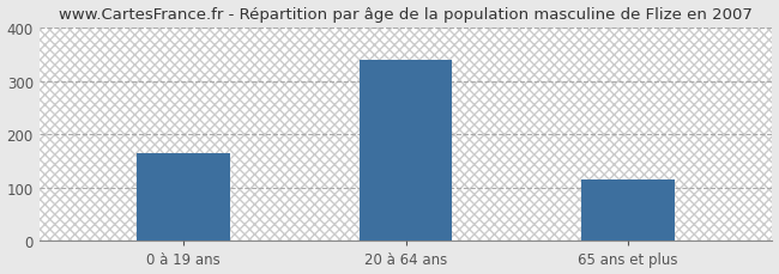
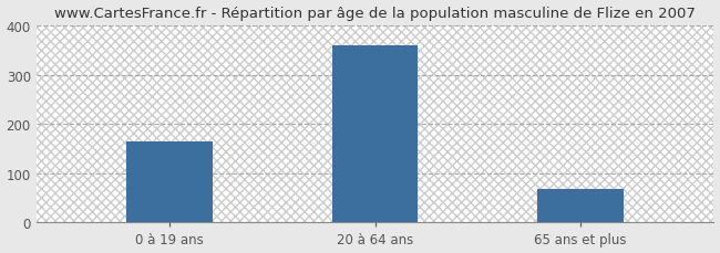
20 à 64 ans: 340 -> 360
65 ans et plus: 115 -> 68
